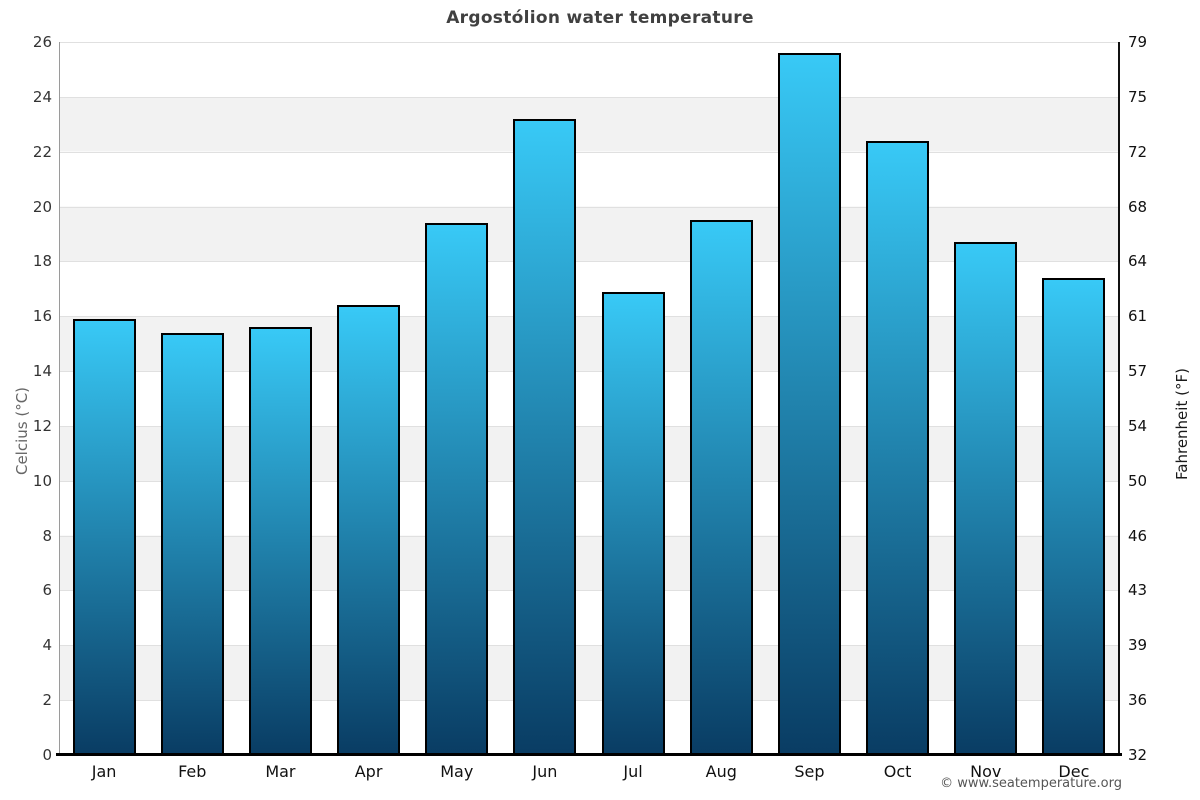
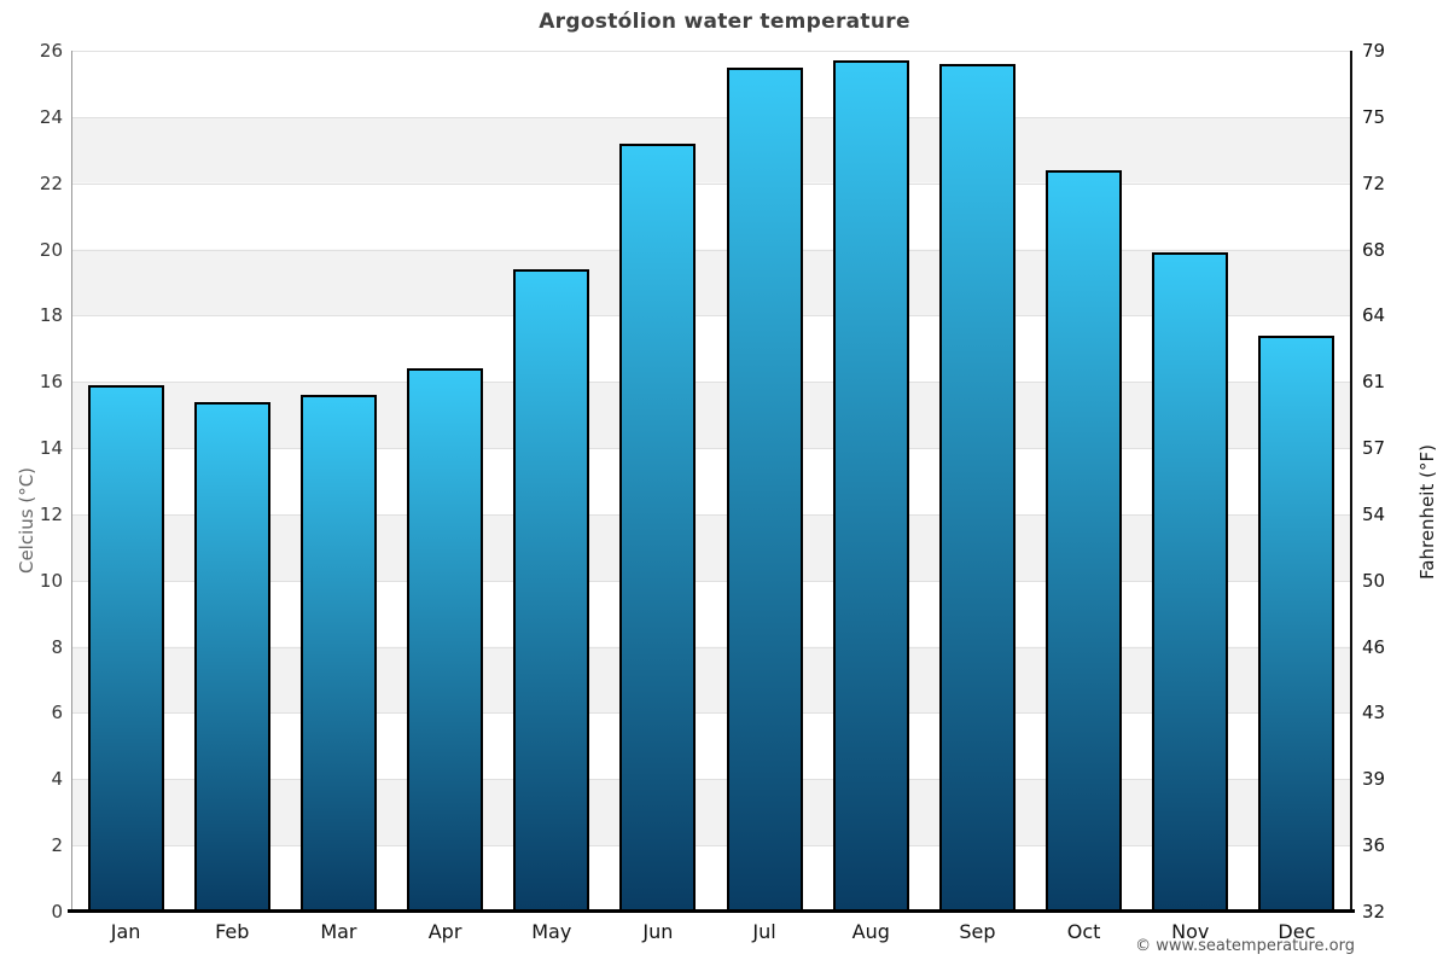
Jul: 16.9 -> 25.5
Aug: 19.5 -> 25.7
Nov: 18.7 -> 19.9
